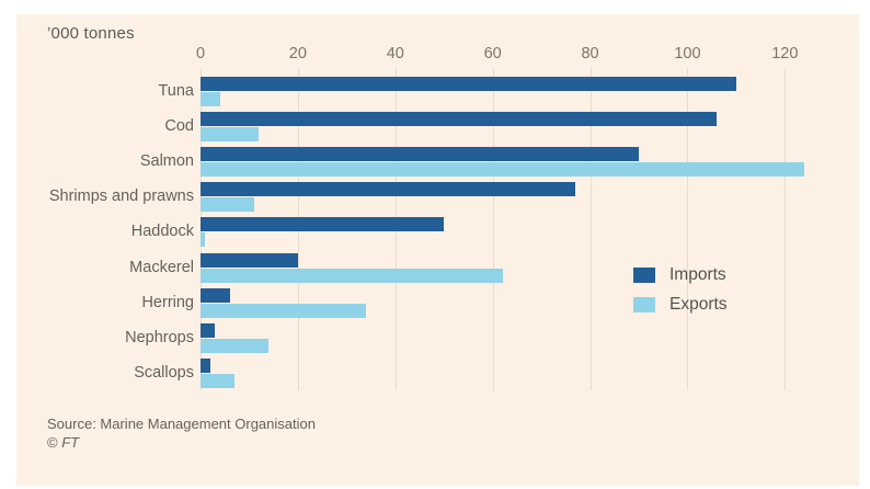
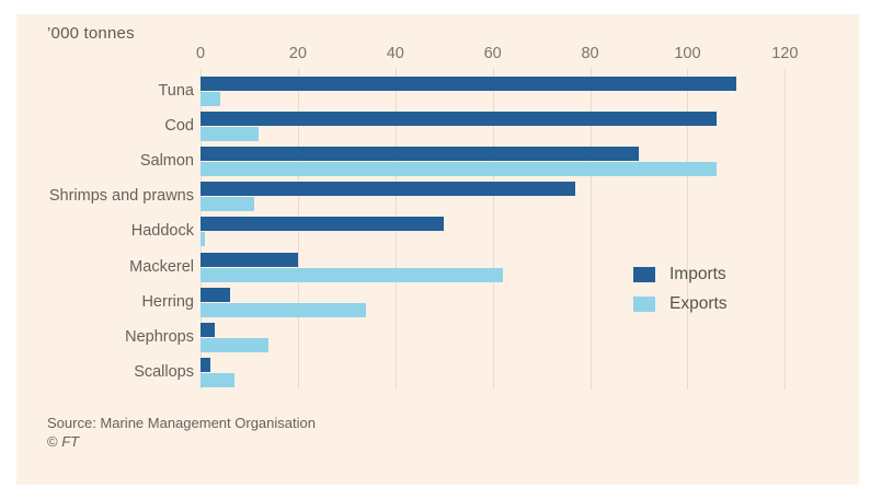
Exports/Salmon: 124 -> 106
